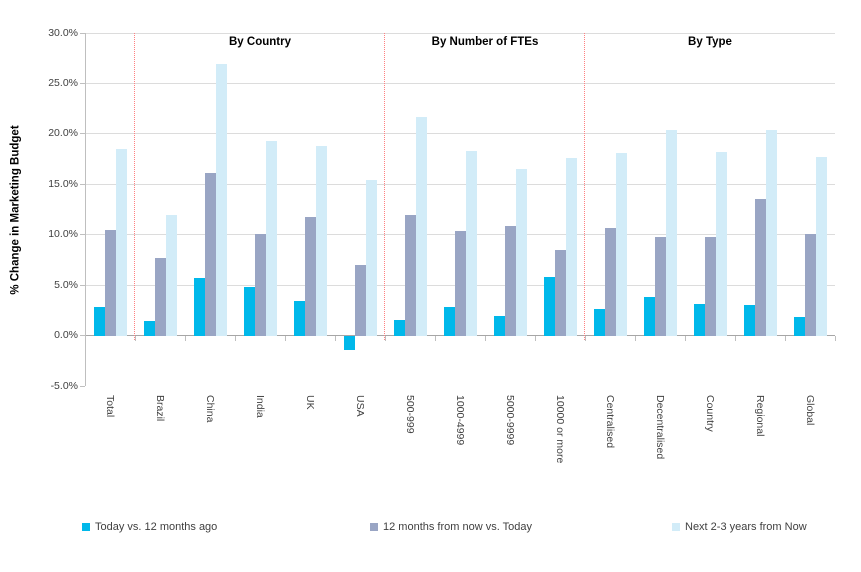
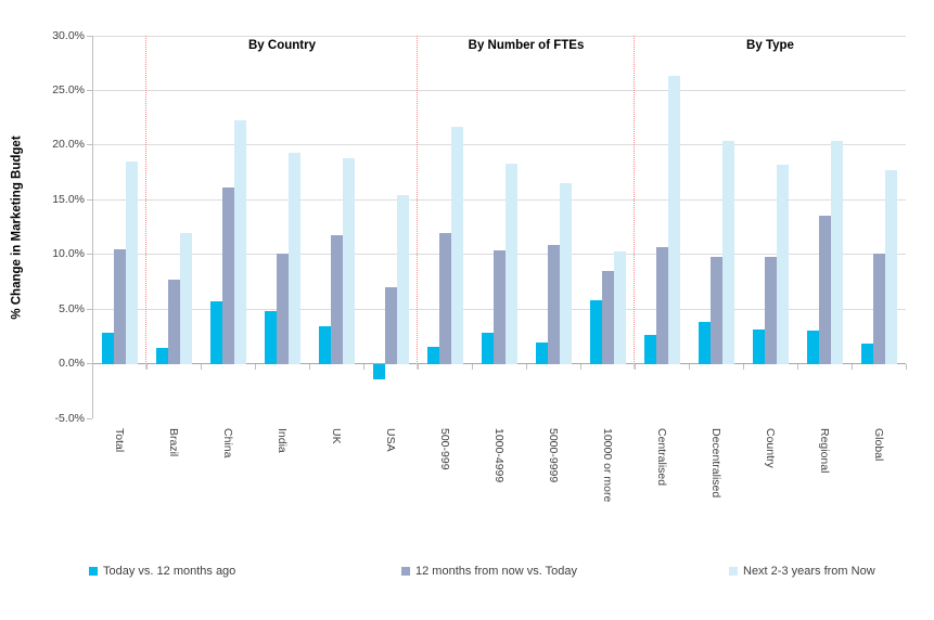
Next 2-3 years from Now/China: 26.9% -> 22.3%
Next 2-3 years from Now/10000 or more: 17.6% -> 10.3%
Next 2-3 years from Now/Centralised: 18.1% -> 26.3%
